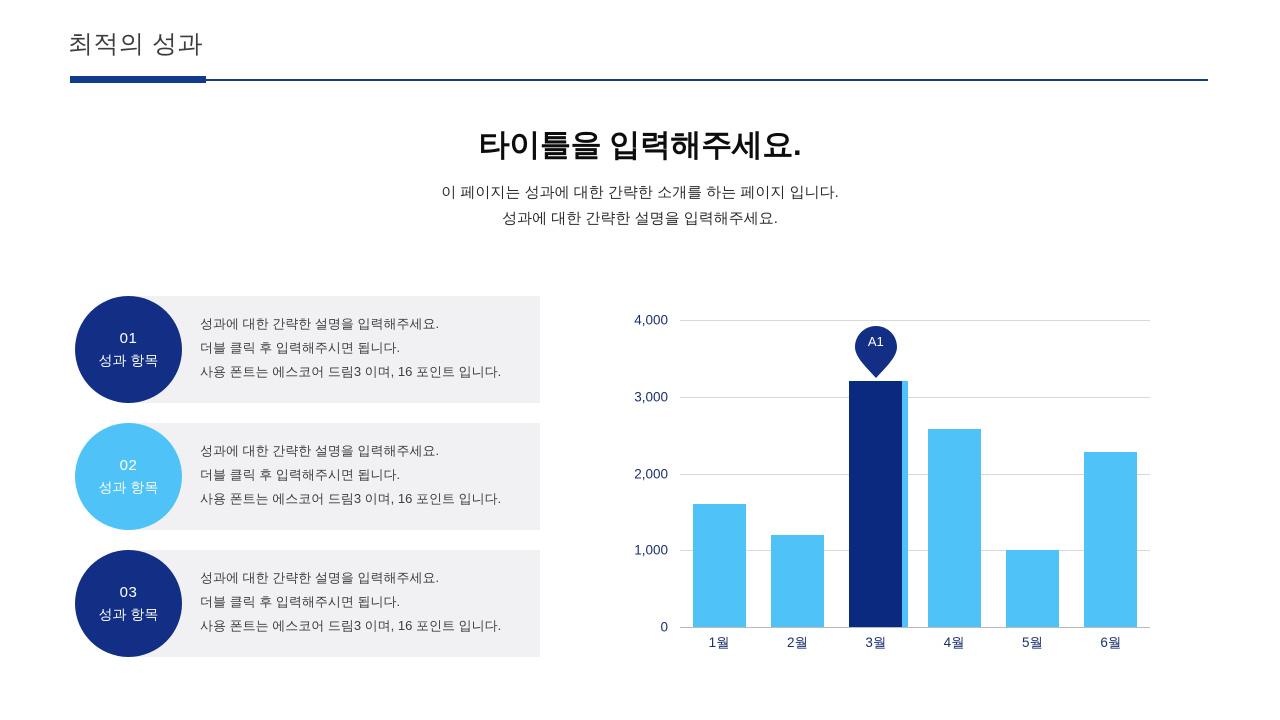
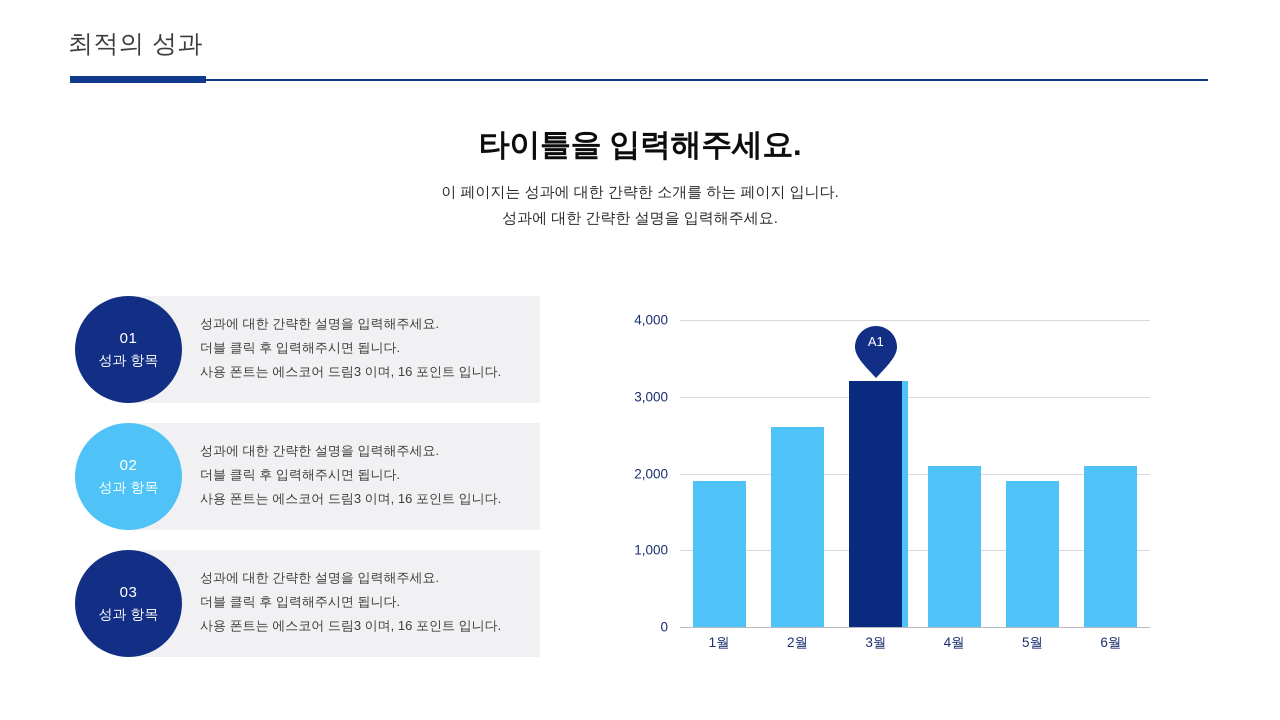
1월: 1600 -> 1900
2월: 1200 -> 2600
4월: 2600 -> 2100
5월: 1000 -> 1900
6월: 2300 -> 2100
